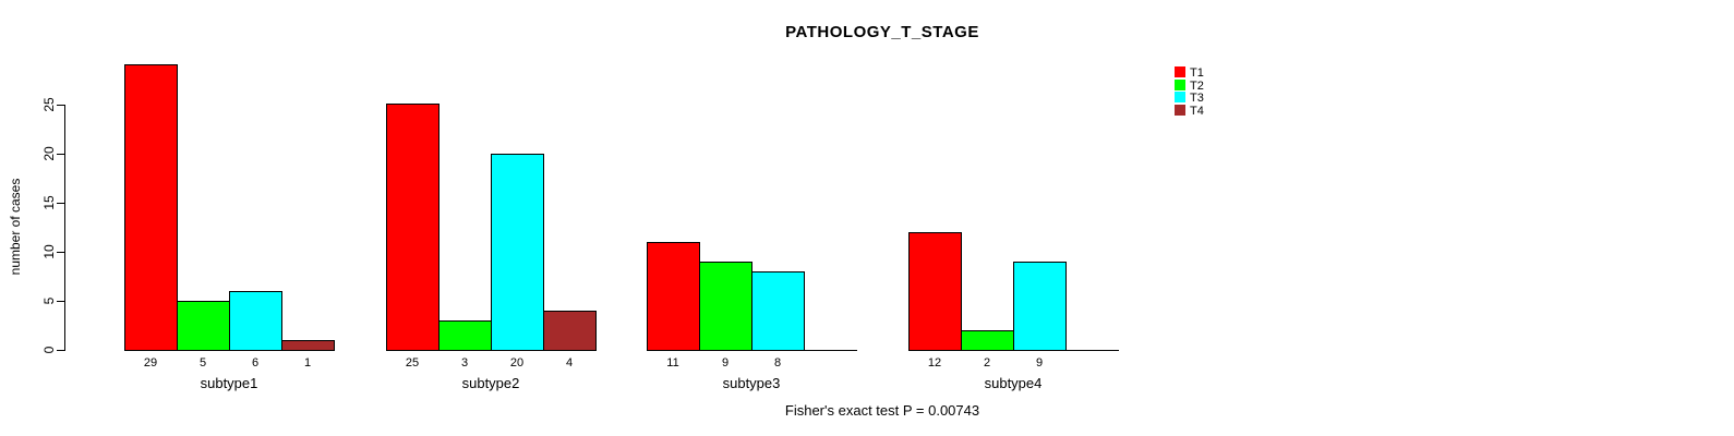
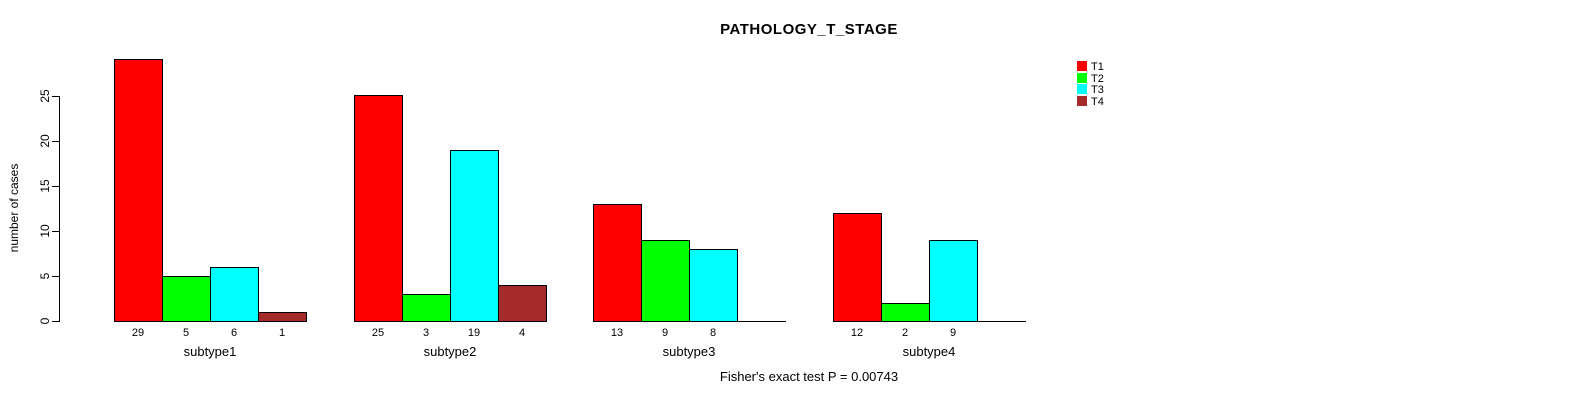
T3/subtype2: 20 -> 19
T1/subtype3: 11 -> 13
